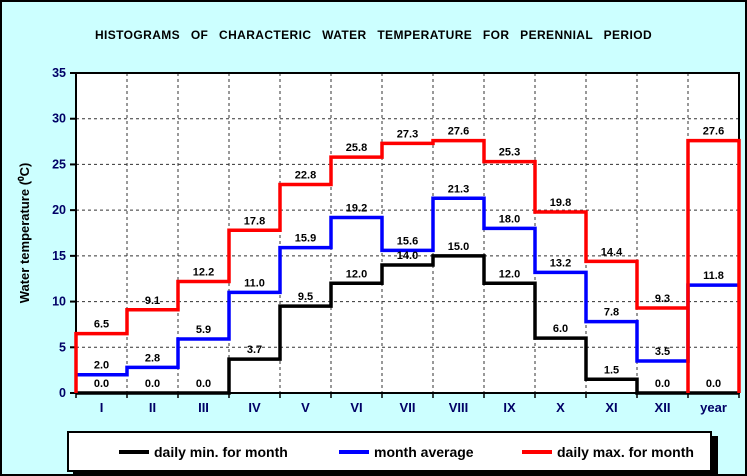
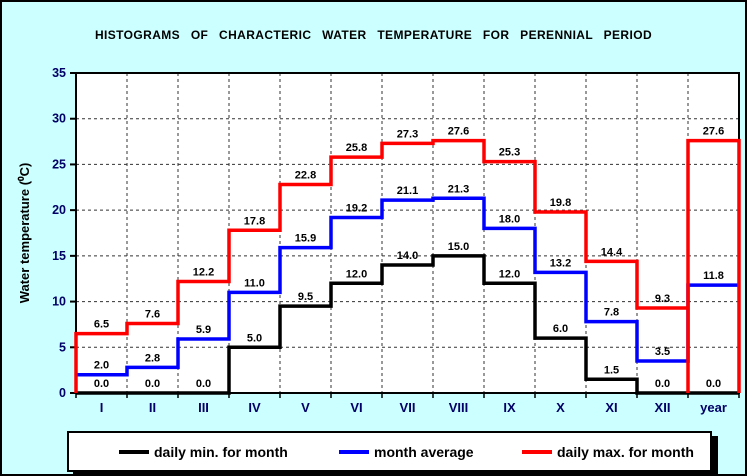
daily max. for month/II: 9.1 -> 7.6
daily min. for month/IV: 3.7 -> 5.0
month average/VII: 15.6 -> 21.1
